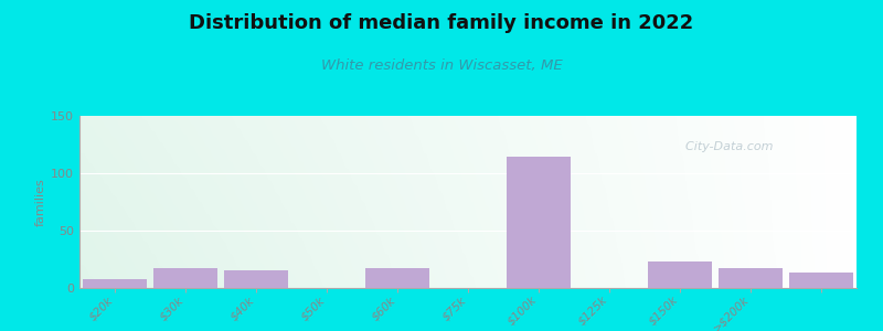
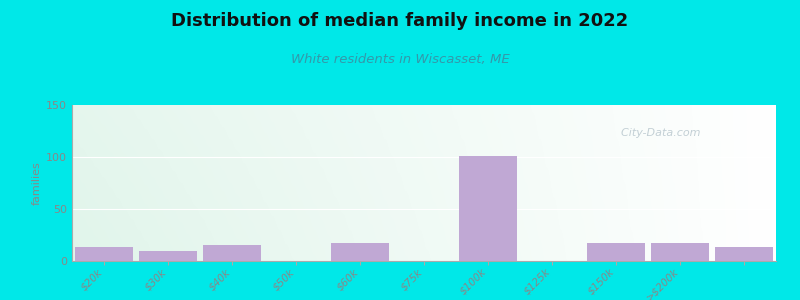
$20k: 8 -> 13
$30k: 17 -> 10
$100k: 114 -> 101
$150k: 23 -> 17
